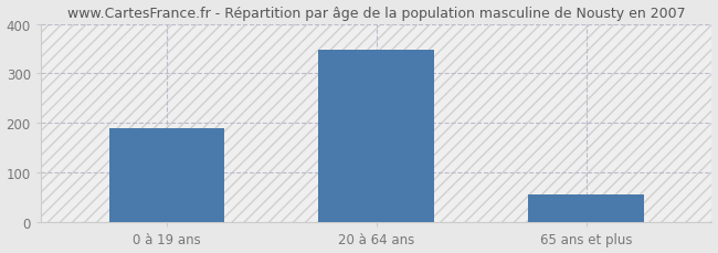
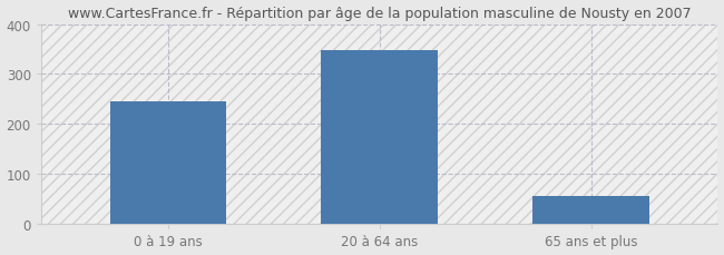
0 à 19 ans: 190 -> 245
